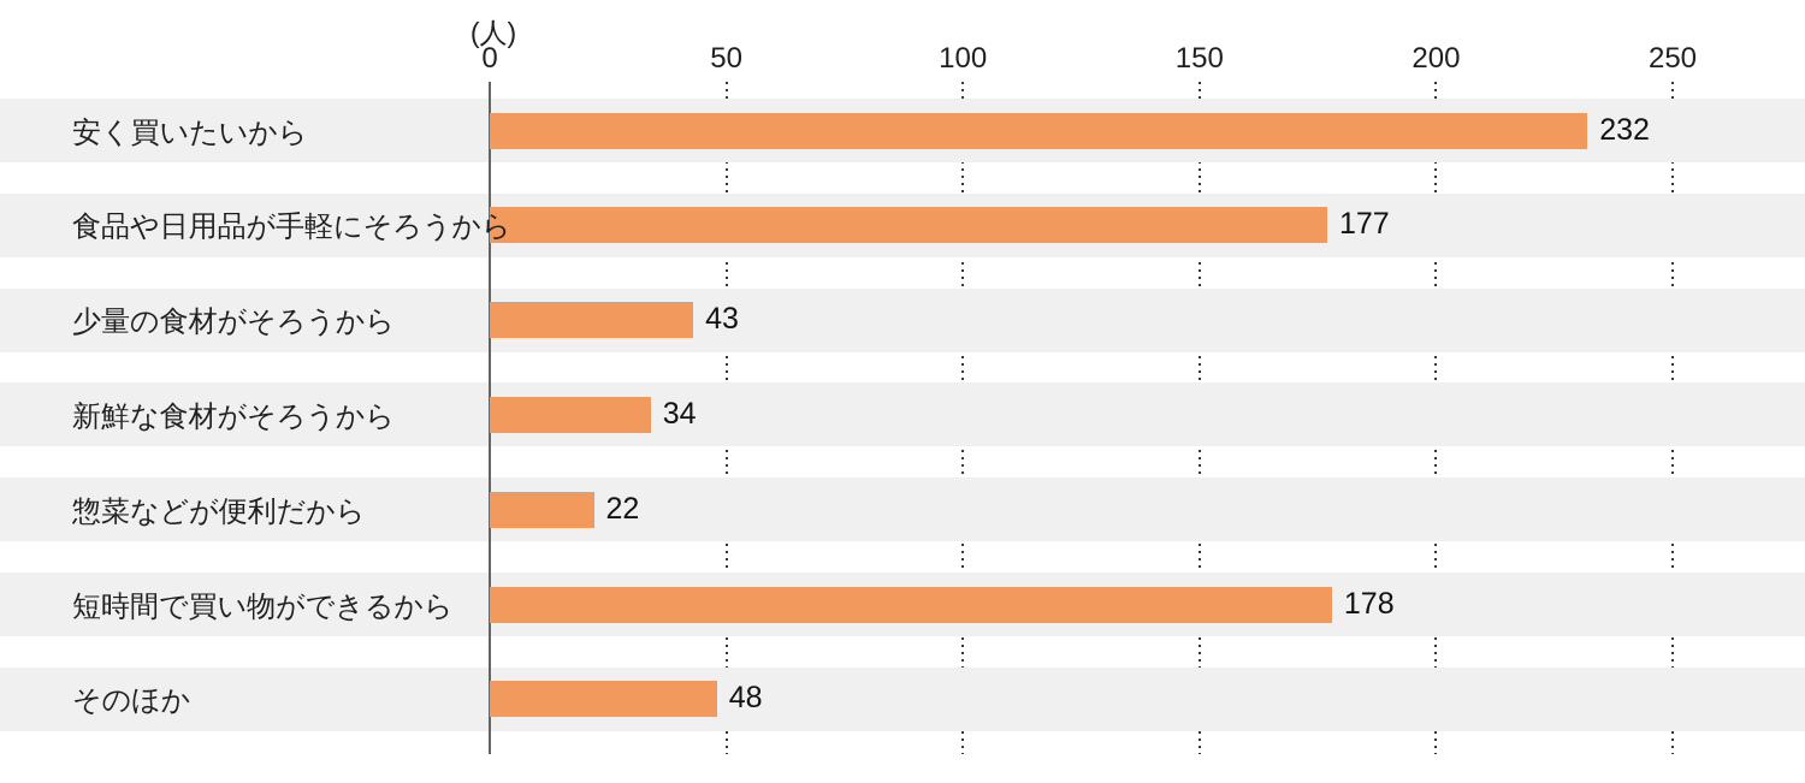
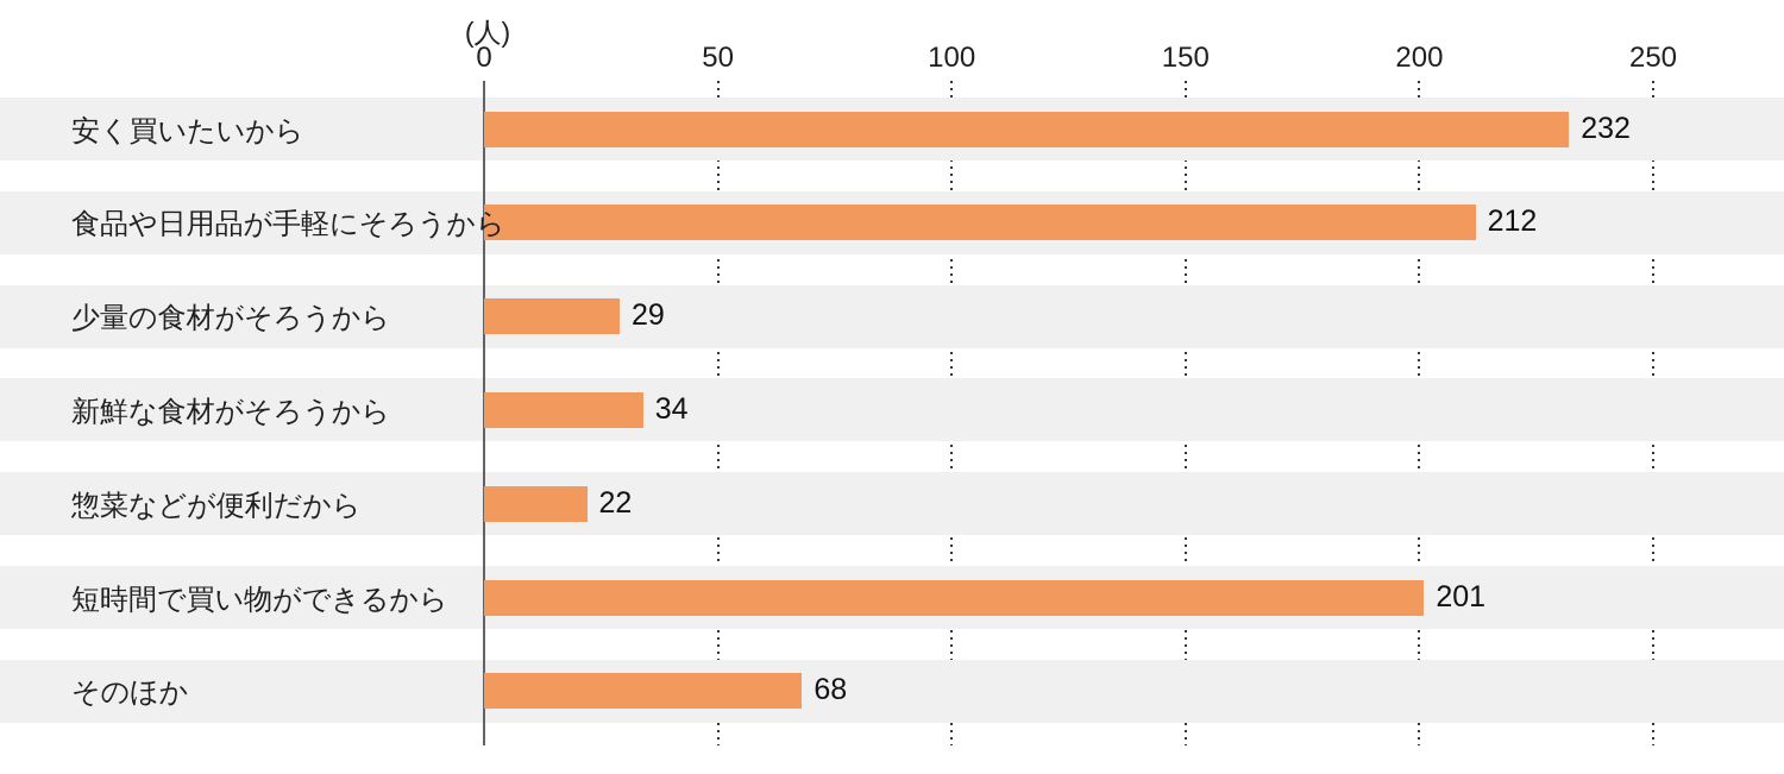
食品や日用品が手軽にそろうから: 177 -> 212
少量の食材がそろうから: 43 -> 29
短時間で買い物ができるから: 178 -> 201
そのほか: 48 -> 68
